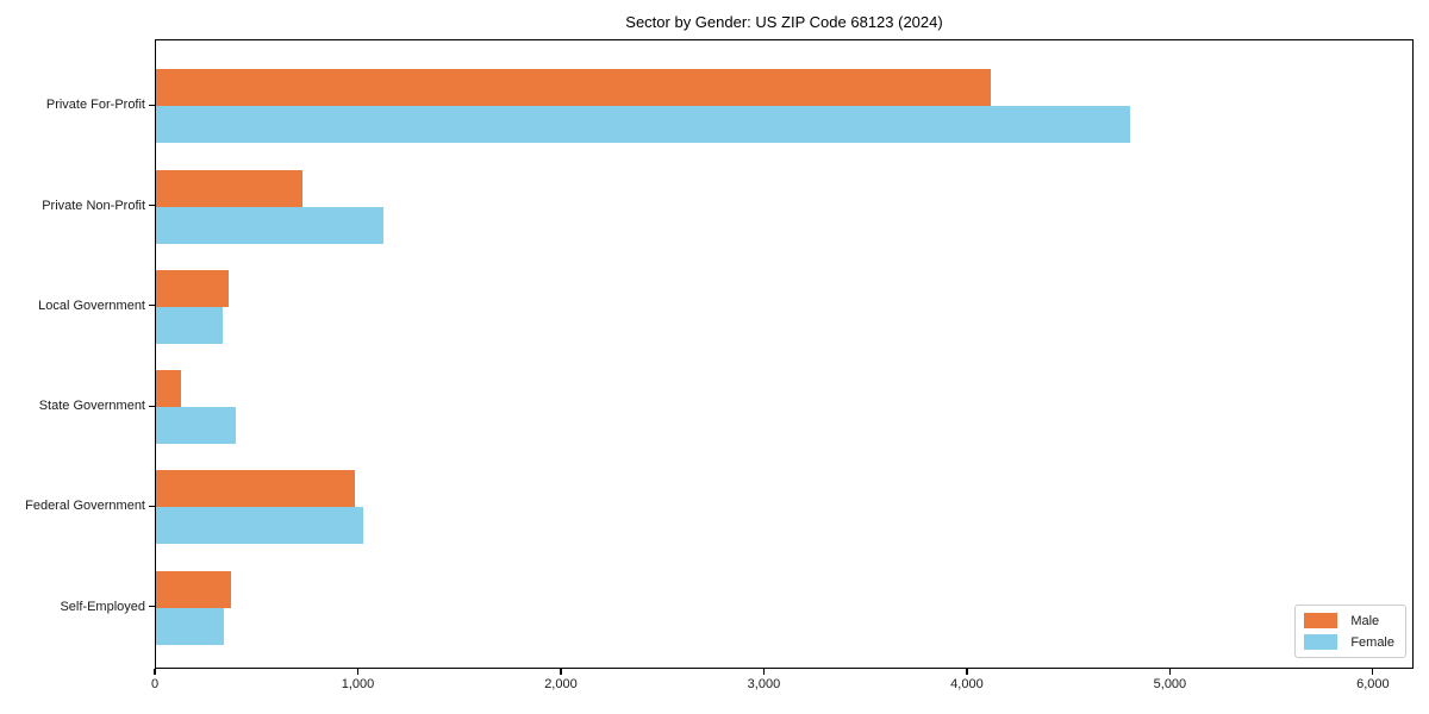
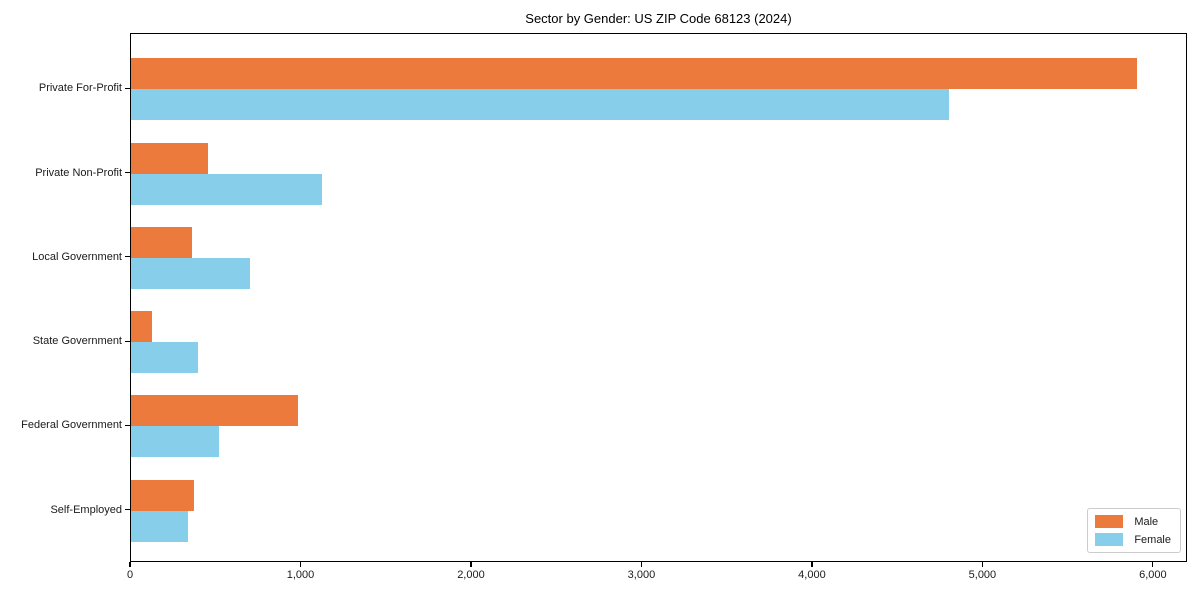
Male/Private For-Profit: 4110 -> 5900
Male/Private Non-Profit: 720 -> 450
Female/Local Government: 330 -> 700
Female/Federal Government: 1020 -> 520
